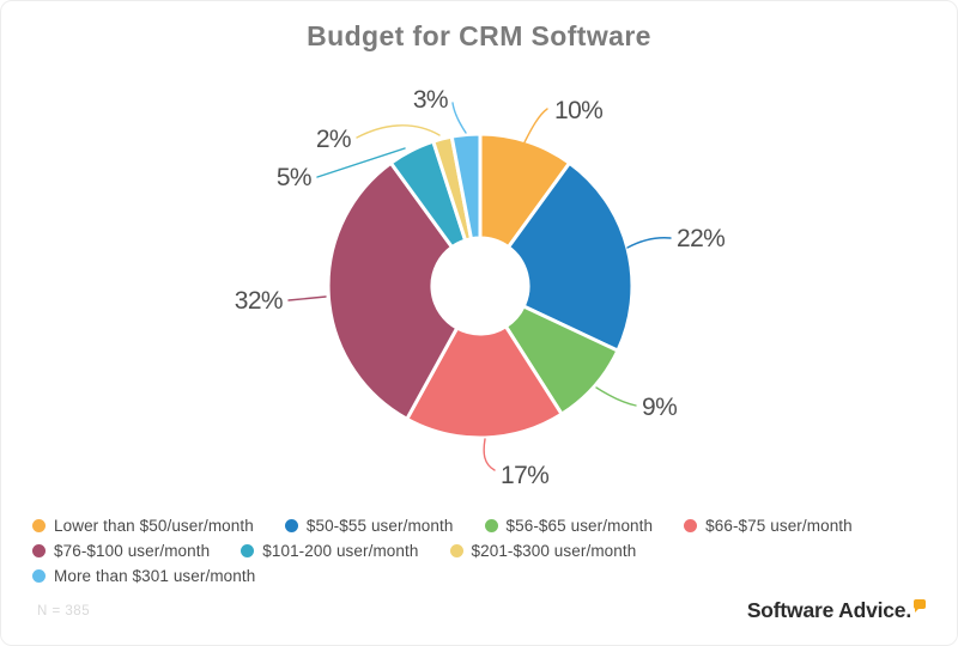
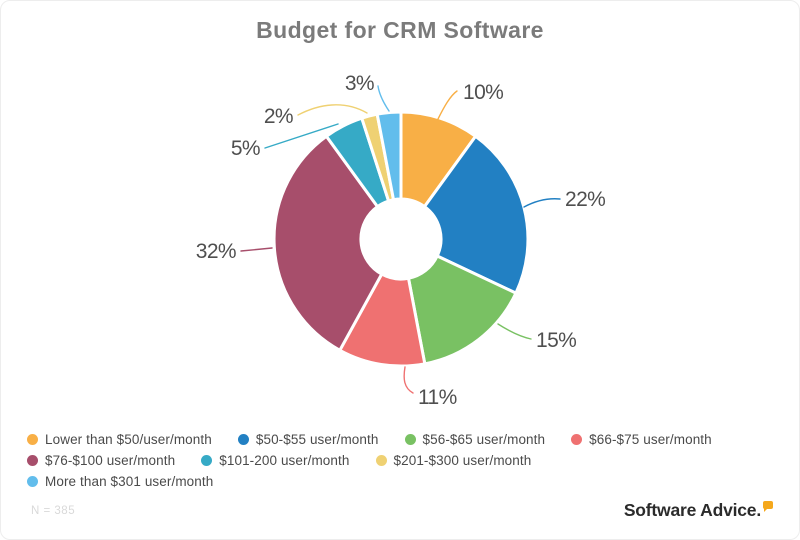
$56-$65 user/month: 9% -> 15%
$66-$75 user/month: 17% -> 11%
